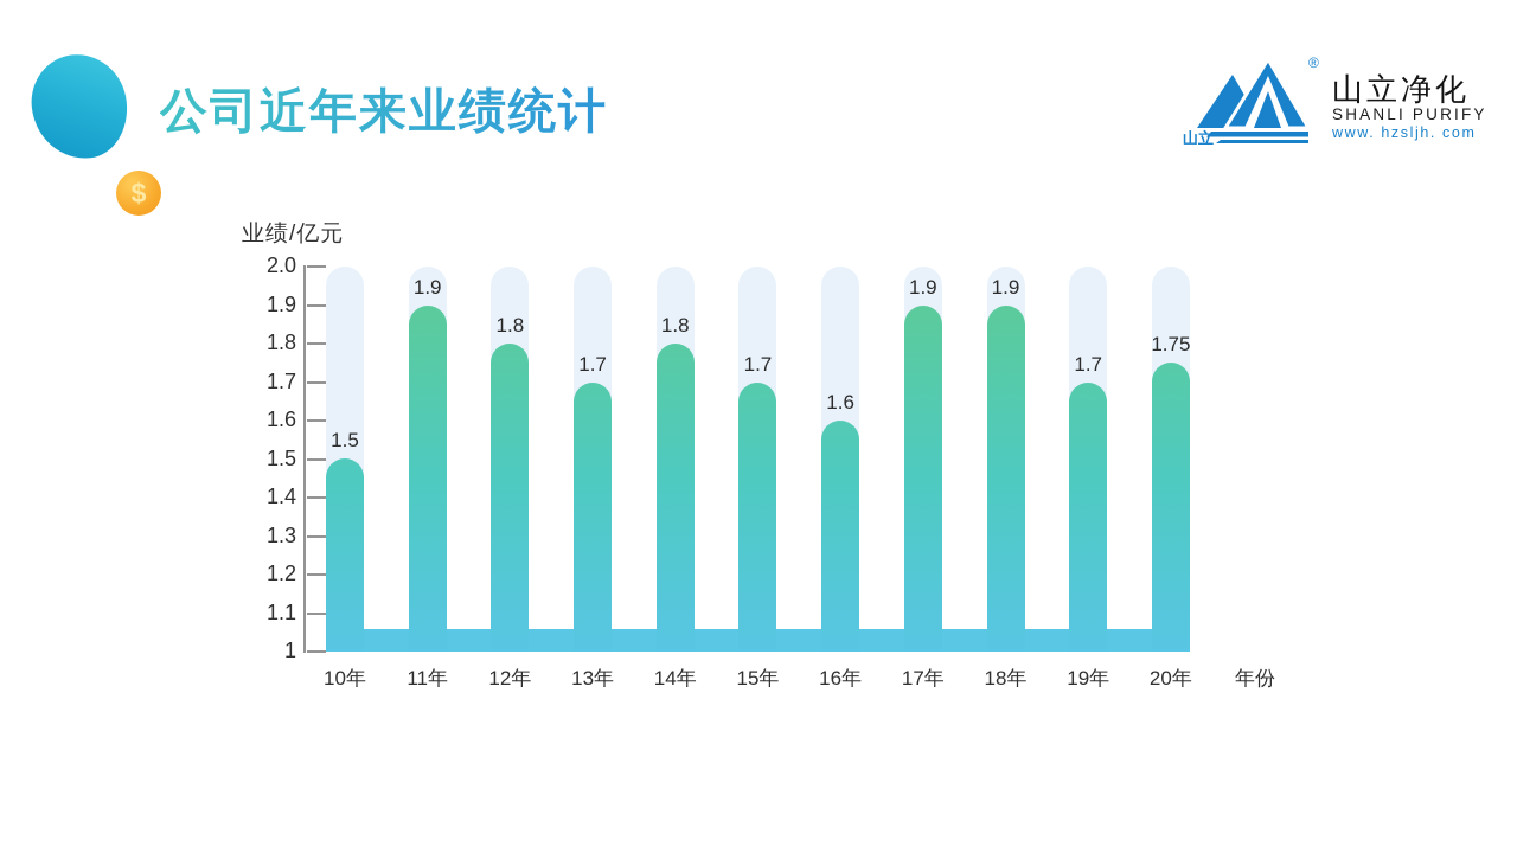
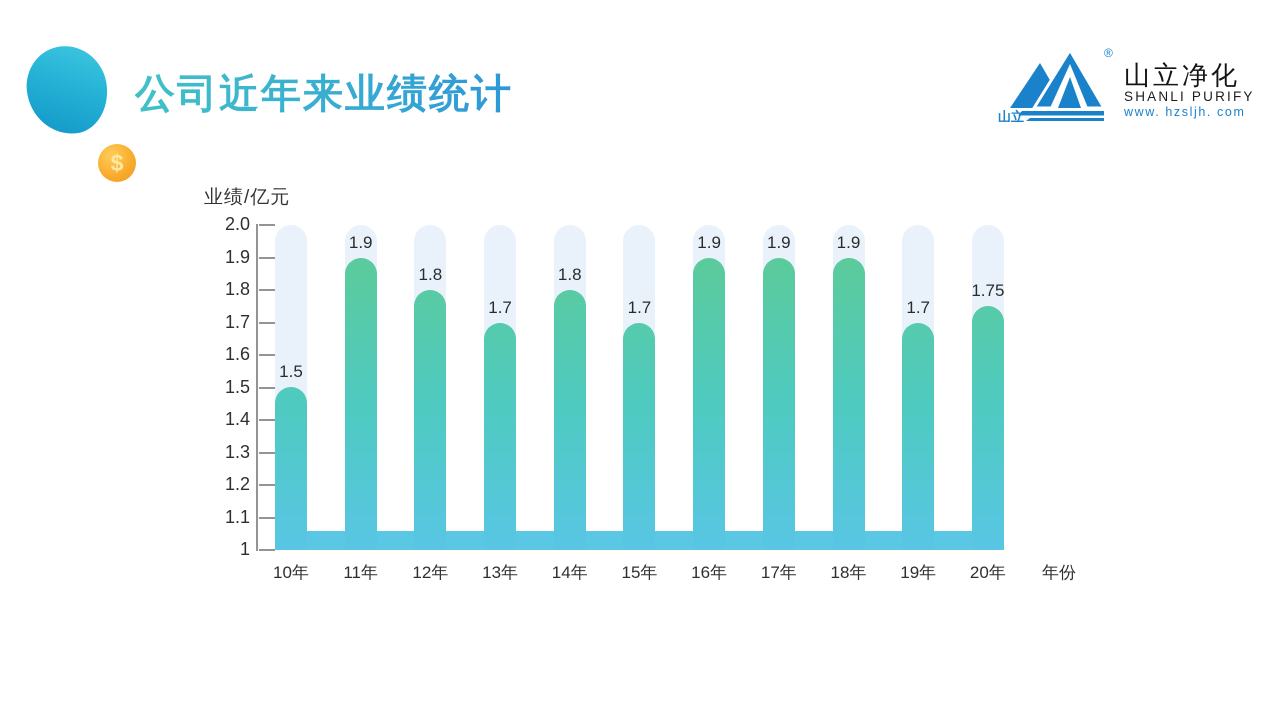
16年: 1.6 -> 1.9
